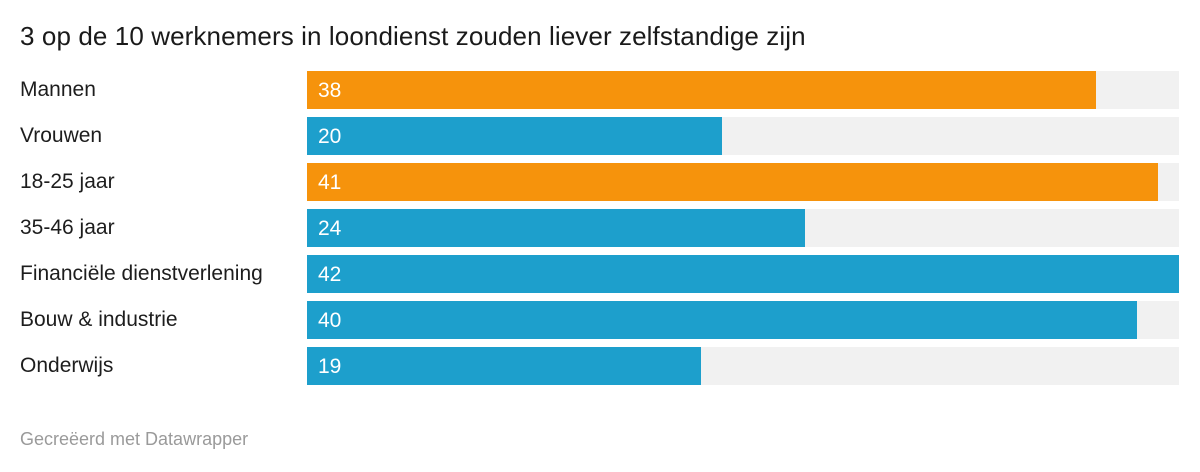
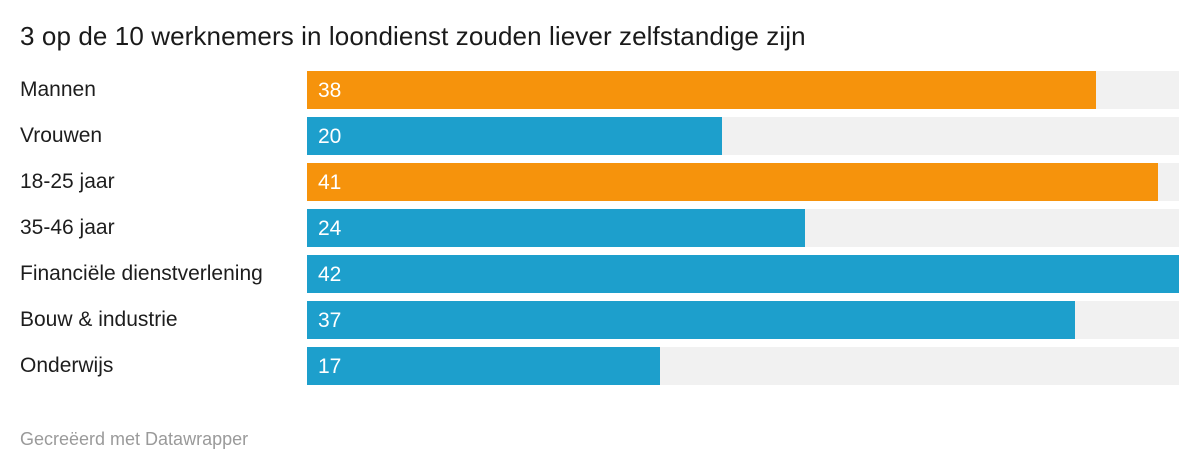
Bouw & industrie: 40 -> 37
Onderwijs: 19 -> 17
